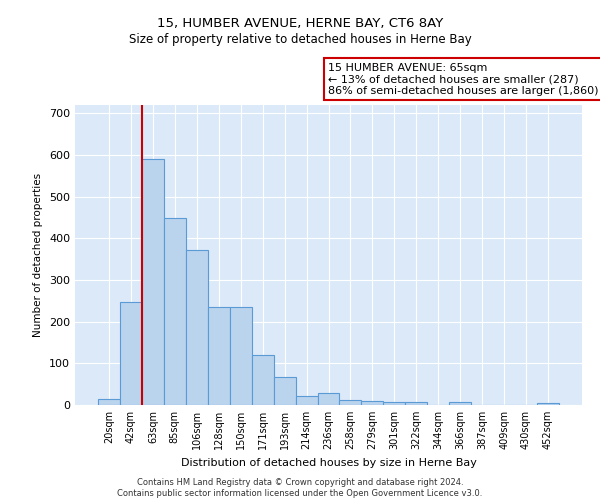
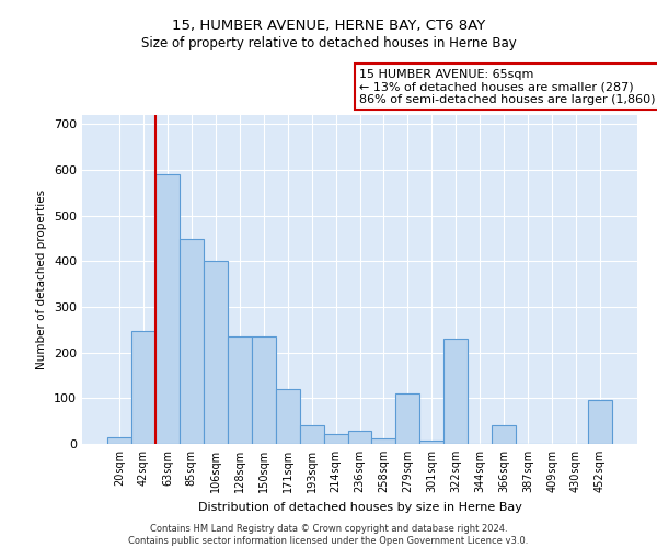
106sqm: 373 -> 400
193sqm: 68 -> 40
279sqm: 10 -> 110
322sqm: 8 -> 230
366sqm: 8 -> 40
452sqm: 5 -> 95
